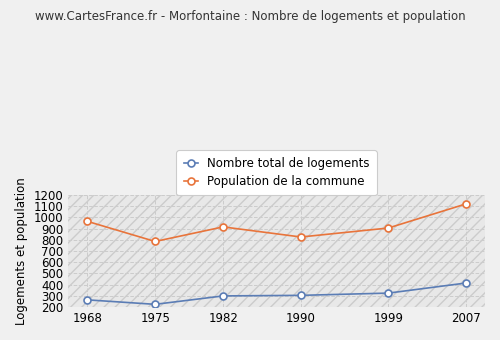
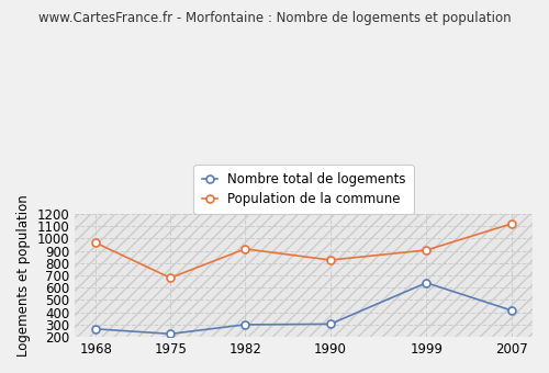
Population de la commune/1975: 780 -> 680
Nombre total de logements/1999: 320 -> 640
